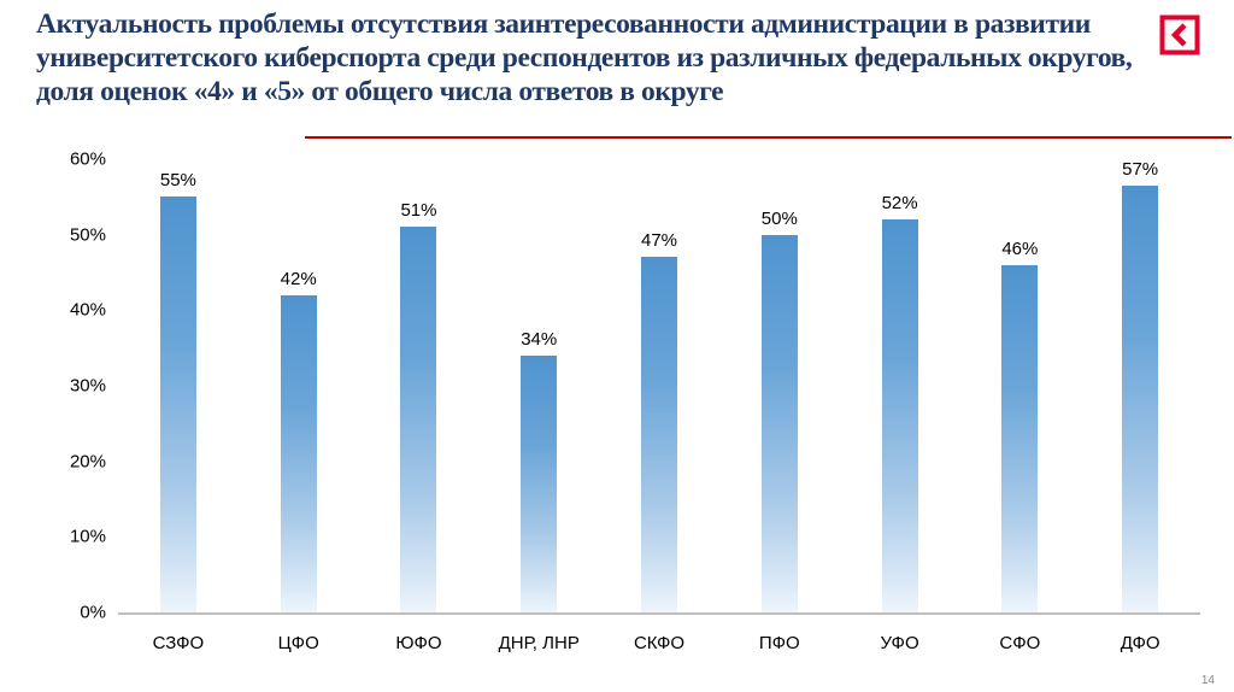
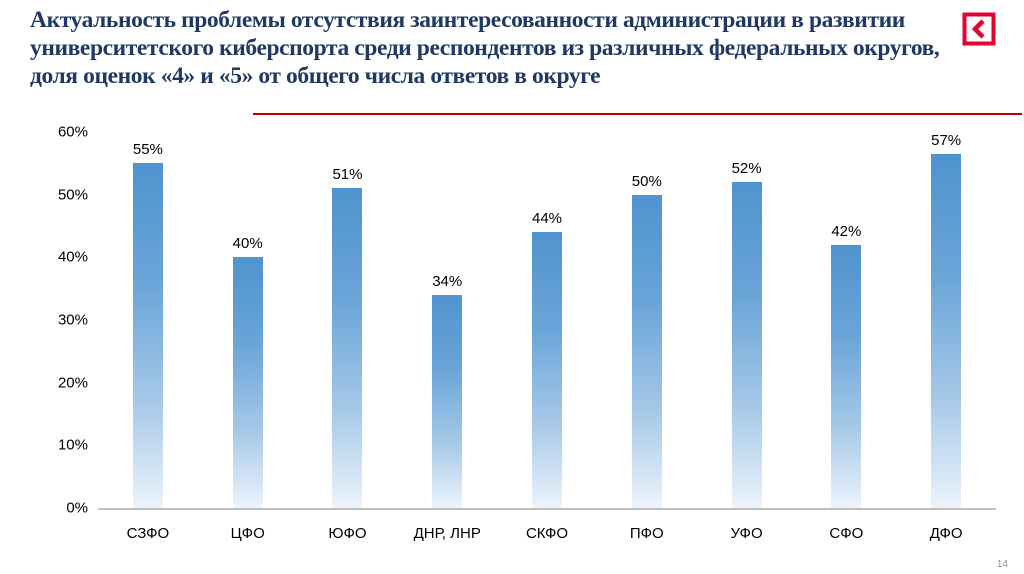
ЦФО: 42% -> 40%
СКФО: 47% -> 44%
СФО: 46% -> 42%
